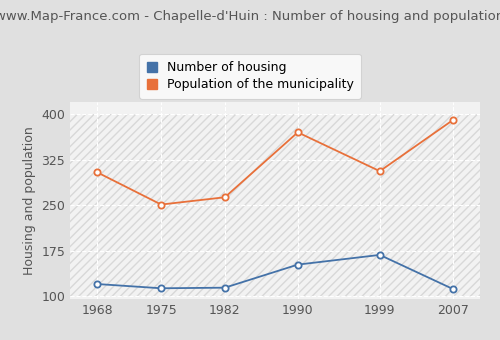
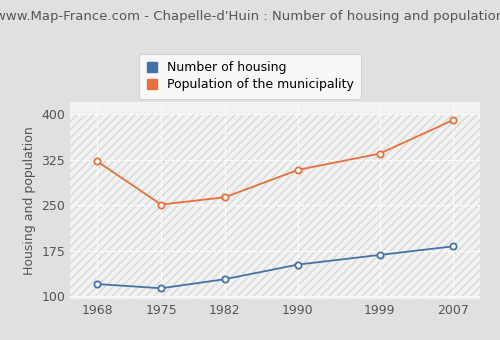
Population of the municipality/1968: 304 -> 322
Number of housing/1982: 114 -> 128
Population of the municipality/1990: 370 -> 308
Population of the municipality/1999: 306 -> 335
Number of housing/2007: 112 -> 182
